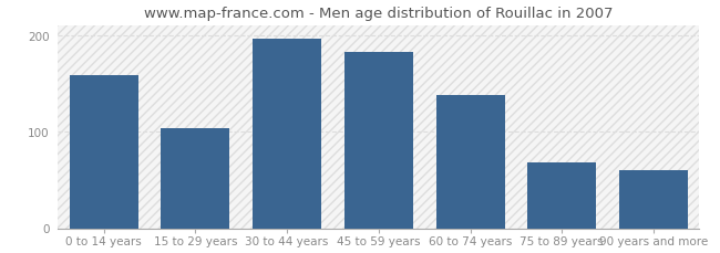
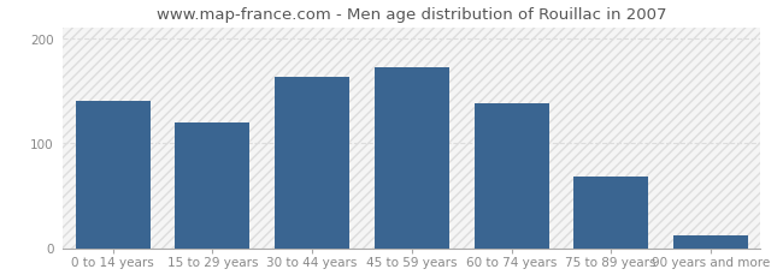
0 to 14 years: 158 -> 140
15 to 29 years: 104 -> 120
30 to 44 years: 196 -> 163
45 to 59 years: 182 -> 172
90 years and more: 60 -> 12
